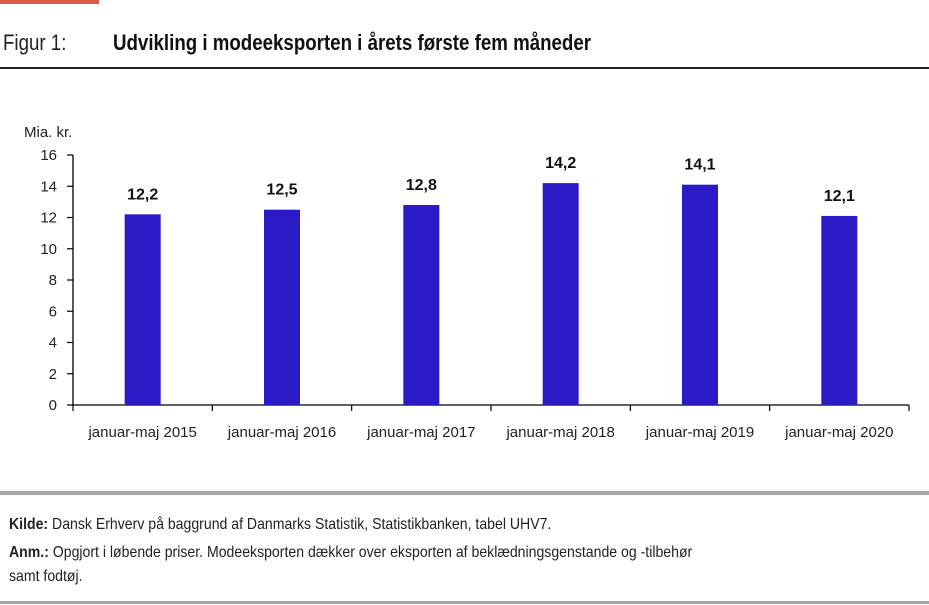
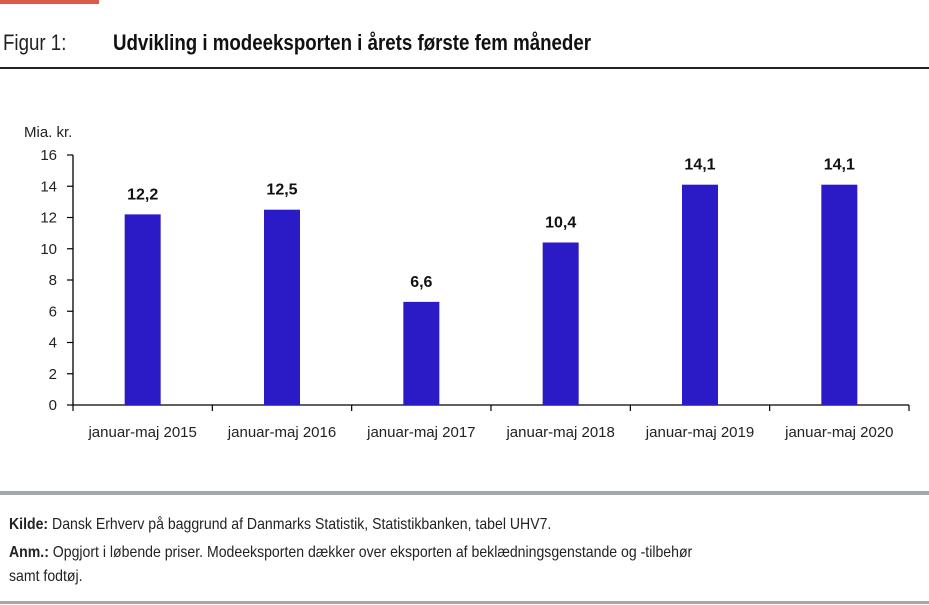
januar-maj 2017: 12,8 -> 6,6
januar-maj 2018: 14,2 -> 10,4
januar-maj 2020: 12,1 -> 14,1
